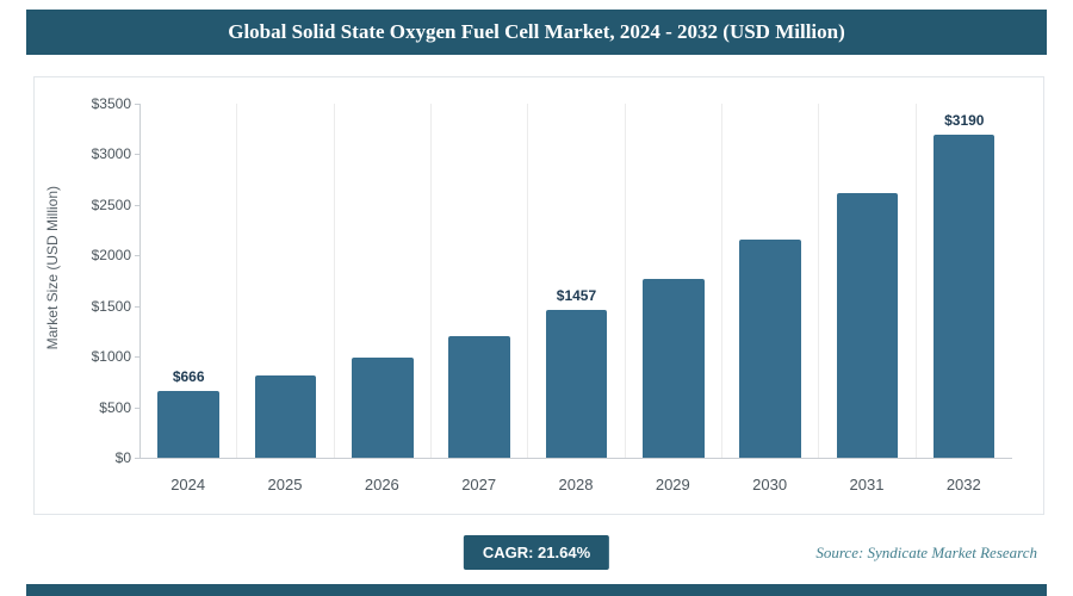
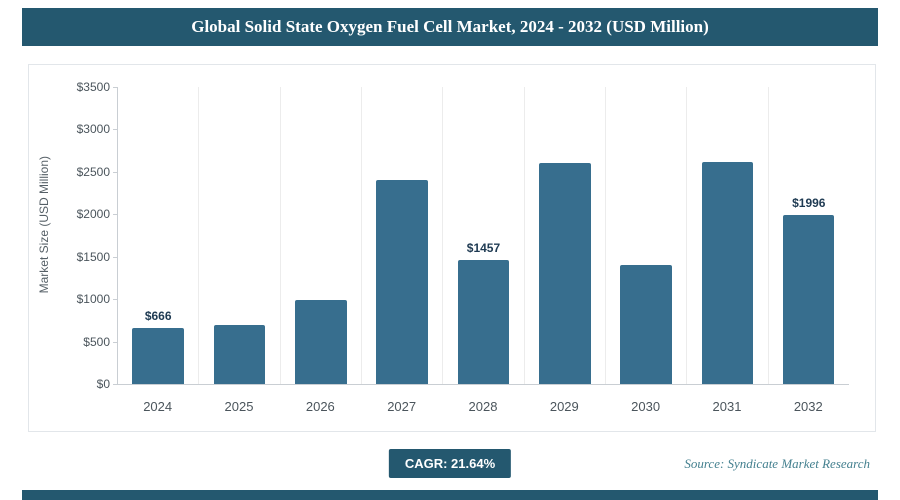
2025: $800 -> $700
2027: $1200 -> $2400
2029: $1800 -> $2600
2030: $2200 -> $1400
2032: $3190 -> $1996
